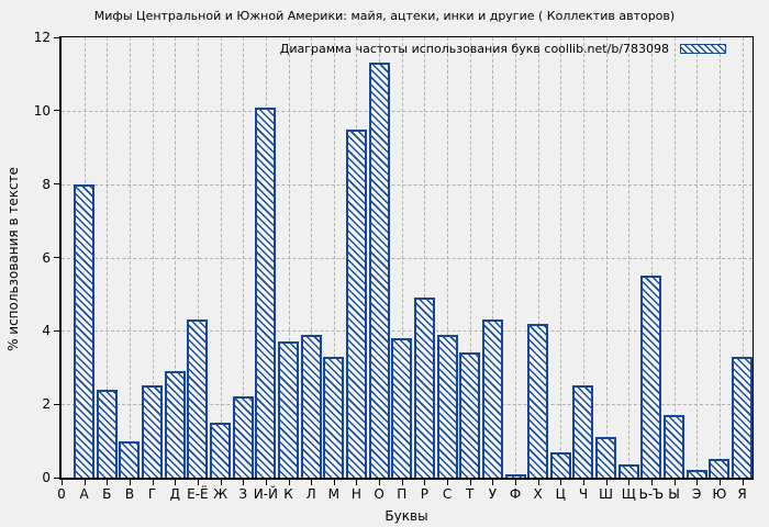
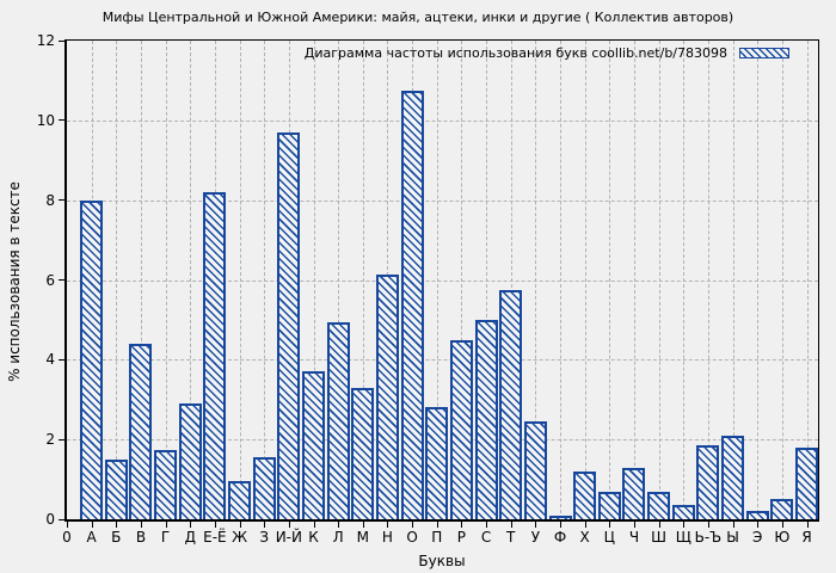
Б: 2.4 -> 1.5
В: 1.0 -> 4.4
Г: 2.5 -> 1.8
Е-Ё: 4.3 -> 8.2
Ж: 1.5 -> 0.9
З: 2.2 -> 1.6
И-Й: 10.1 -> 9.7
Л: 3.9 -> 5.0
Н: 9.5 -> 6.2
О: 11.3 -> 10.8
П: 3.8 -> 2.8
Р: 4.9 -> 4.5
С: 3.9 -> 5.0
Т: 3.4 -> 5.8
У: 4.3 -> 2.5
Х: 4.2 -> 1.2
Ч: 2.5 -> 1.3
Ш: 1.1 -> 0.7
Ь-Ъ: 5.5 -> 1.9
Ы: 1.7 -> 2.1
Я: 3.3 -> 1.8
